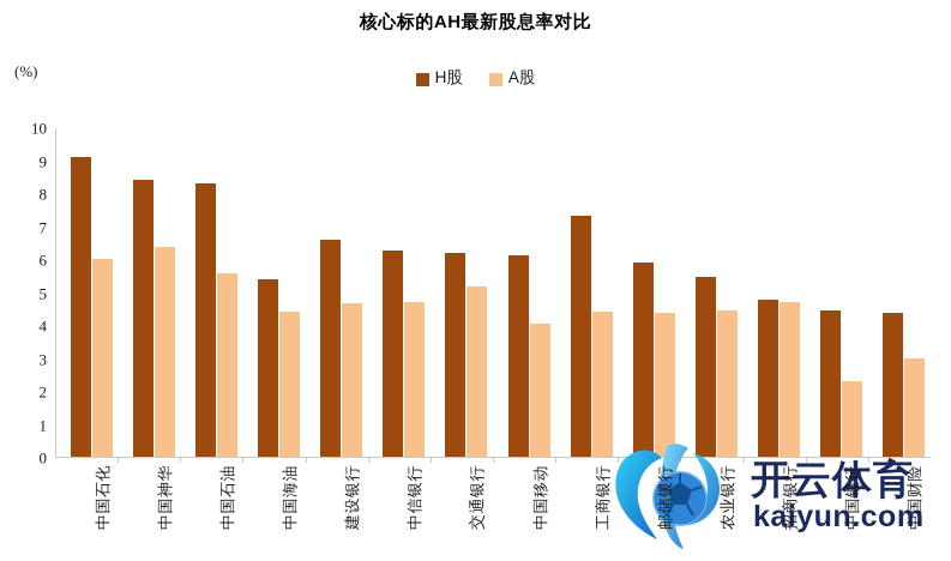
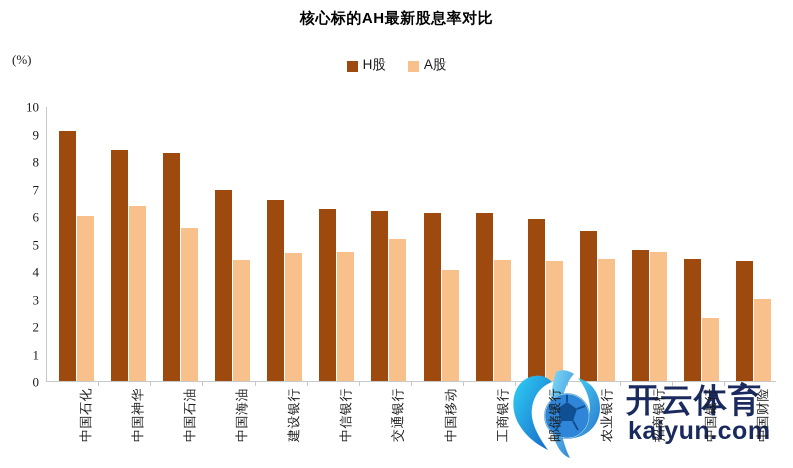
H股/中国海油: 5.4 -> 7.0
H股/工商银行: 7.3 -> 6.1
